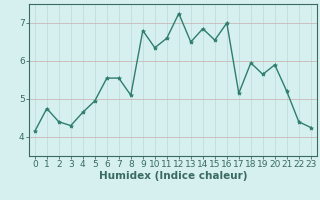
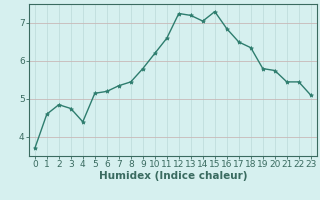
0: 4.15 -> 3.70
1: 4.75 -> 4.60
2: 4.40 -> 4.85
3: 4.30 -> 4.75
4: 4.65 -> 4.40
5: 4.95 -> 5.15
6: 5.55 -> 5.20
7: 5.55 -> 5.35
8: 5.10 -> 5.45
9: 6.80 -> 5.80
10: 6.35 -> 6.20
13: 6.50 -> 7.20
14: 6.85 -> 7.05
15: 6.55 -> 7.30
16: 7.00 -> 6.85
17: 5.15 -> 6.50
18: 5.95 -> 6.35
19: 5.65 -> 5.80
20: 5.90 -> 5.75
21: 5.20 -> 5.45
22: 4.40 -> 5.45
23: 4.25 -> 5.10
